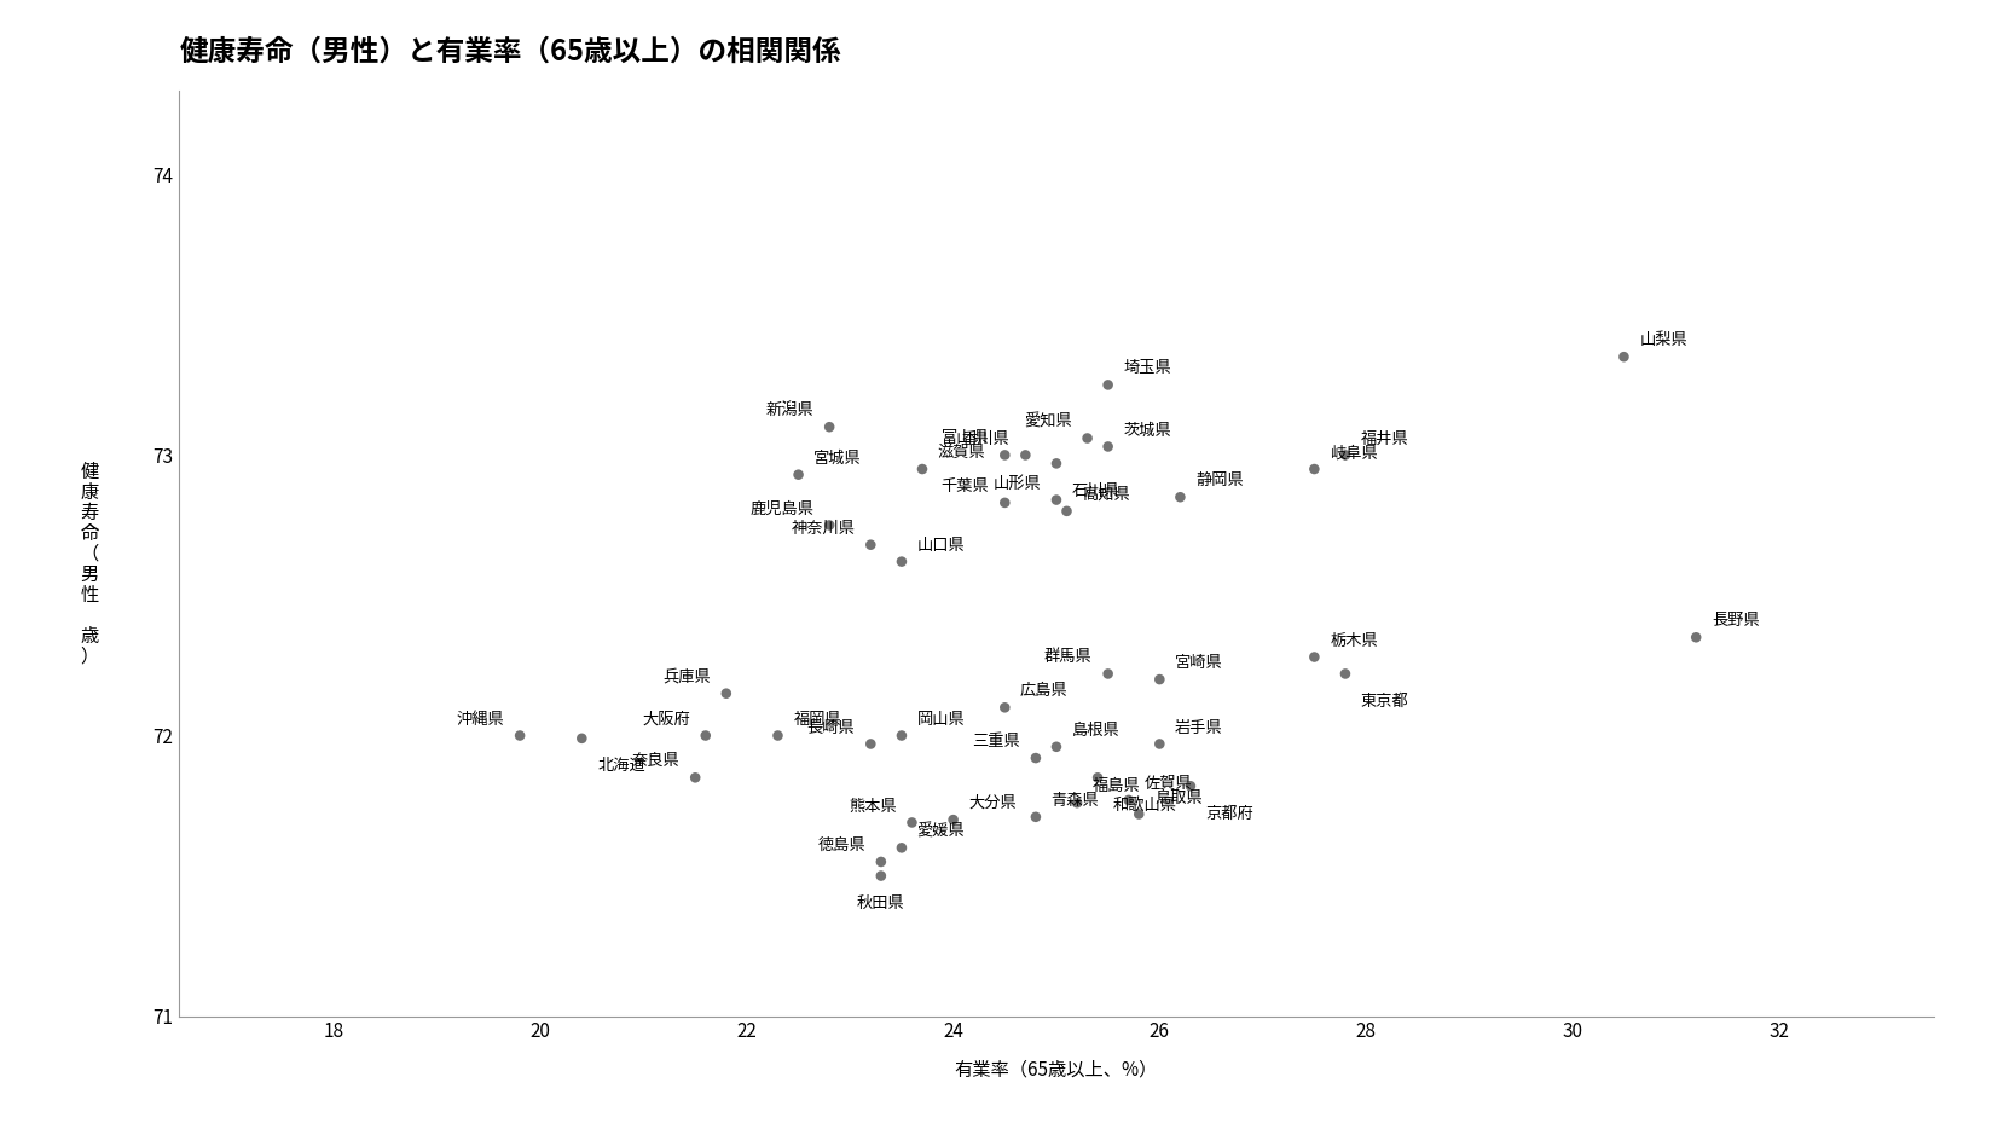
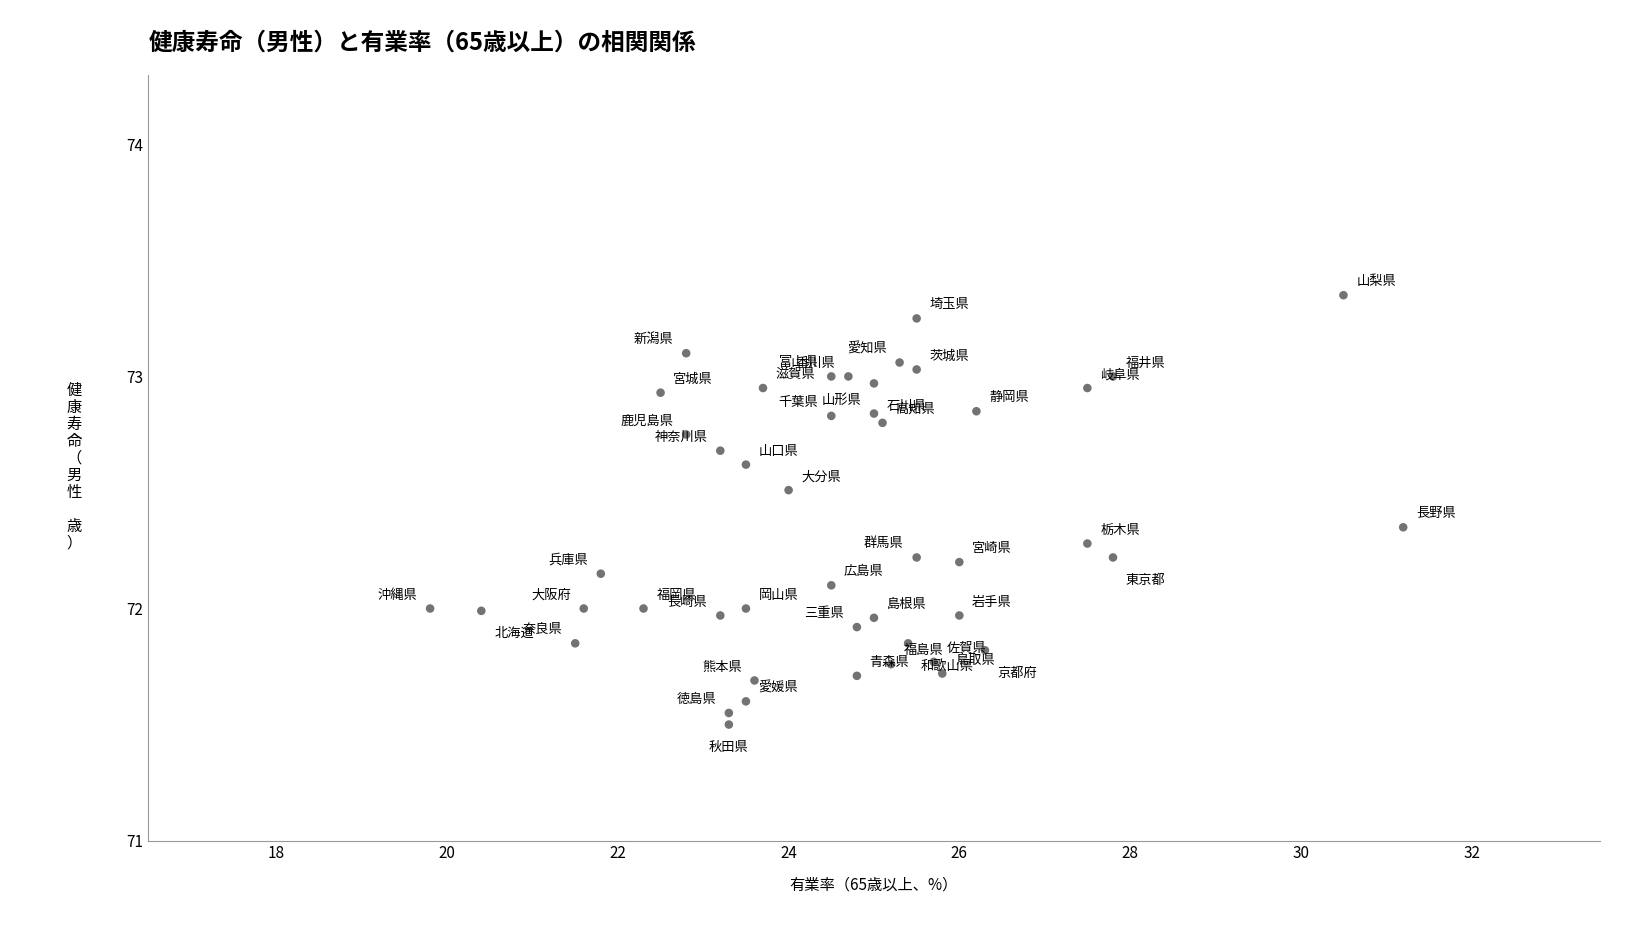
24: 71.70 -> 72.51
